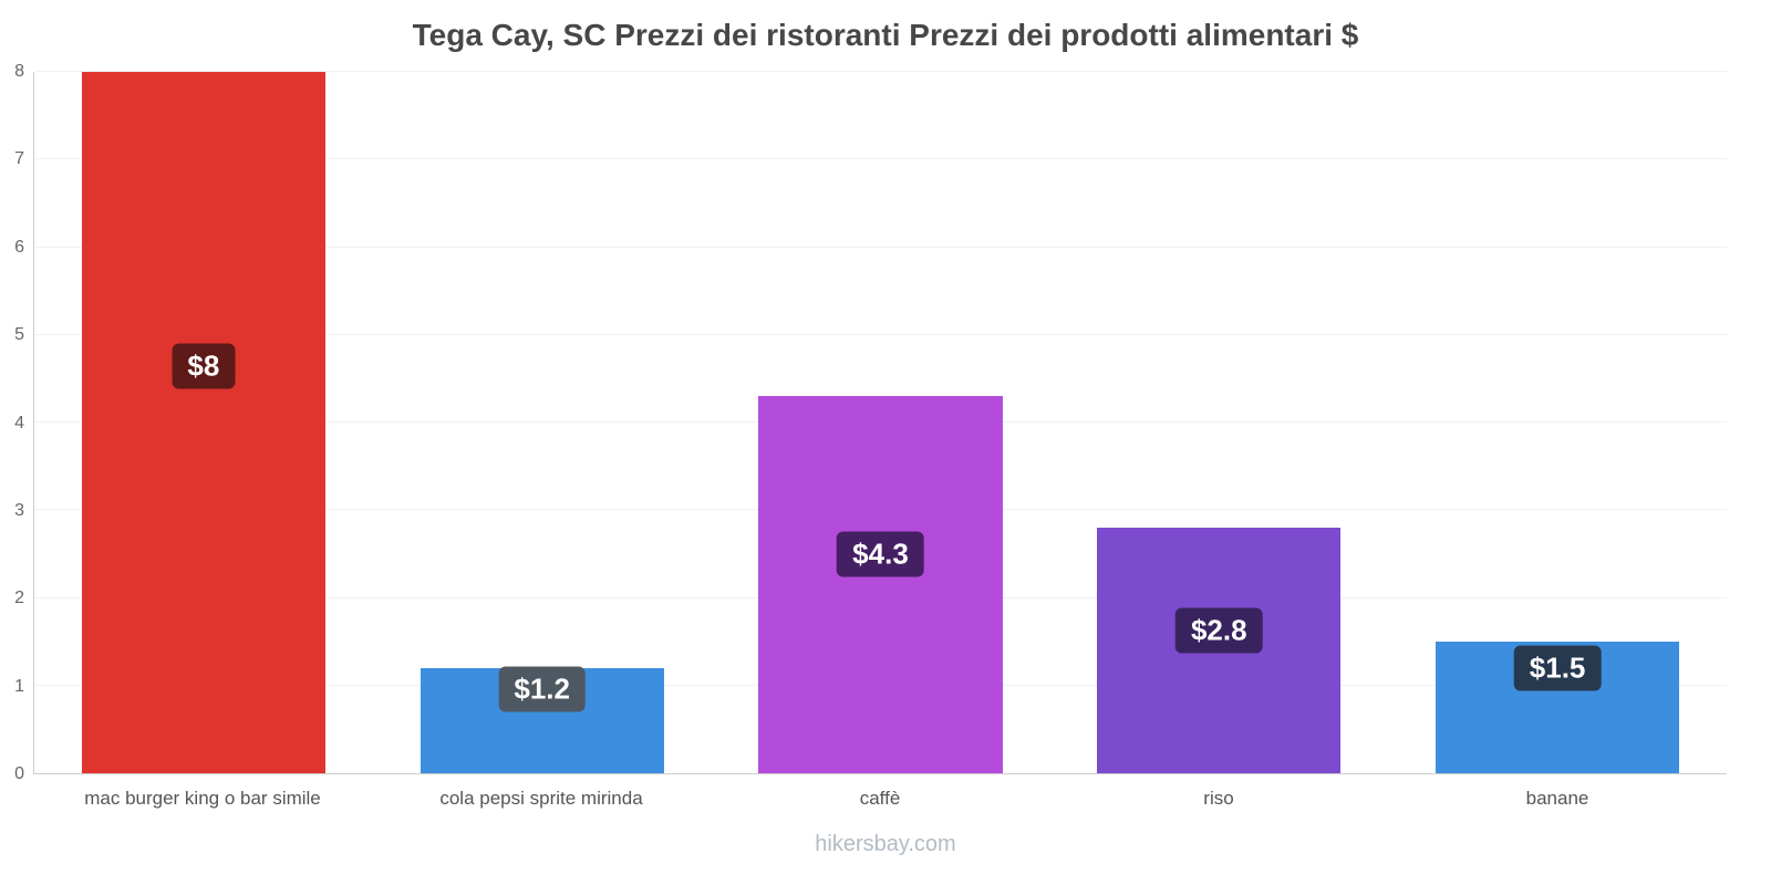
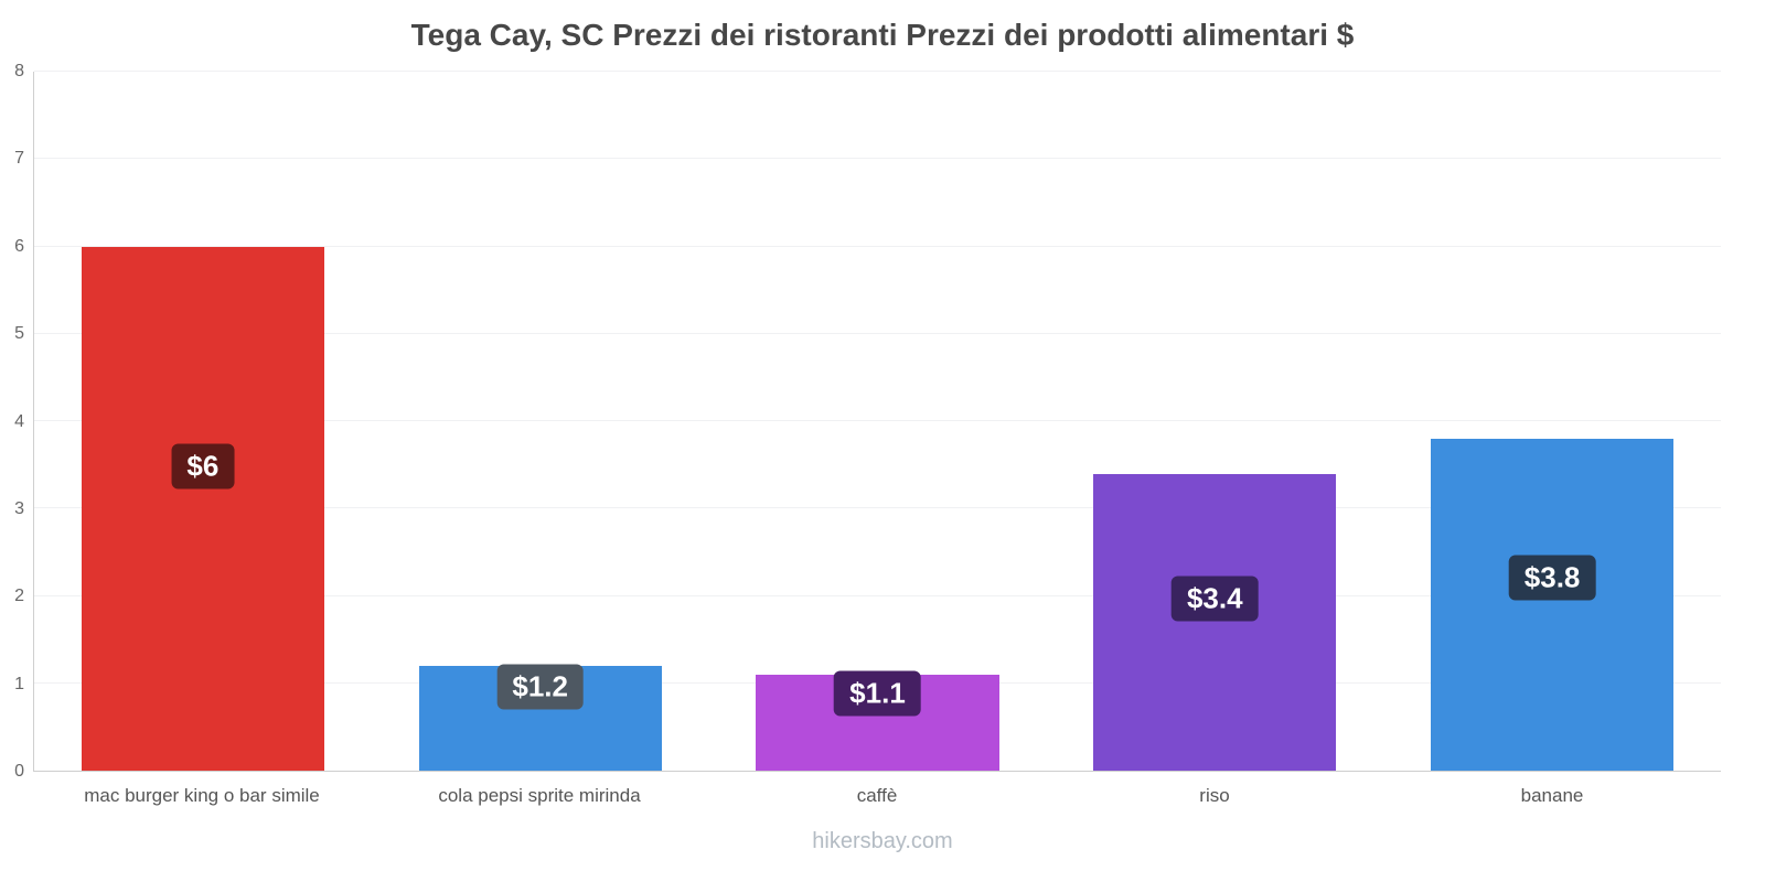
mac burger king o bar simile: $8 -> $6
caffè: $4.3 -> $1.1
riso: $2.8 -> $3.4
banane: $1.5 -> $3.8
